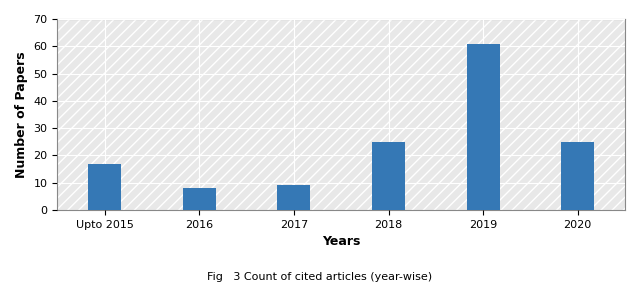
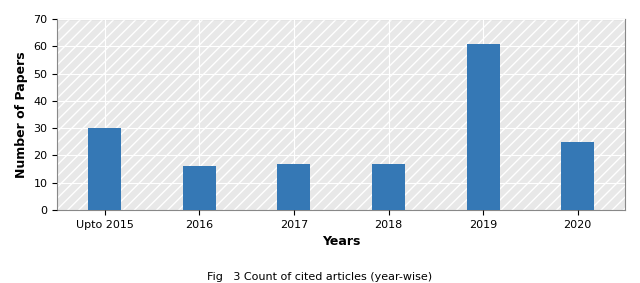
Upto 2015: 17 -> 30
2016: 8 -> 16
2017: 9 -> 17
2018: 25 -> 17
